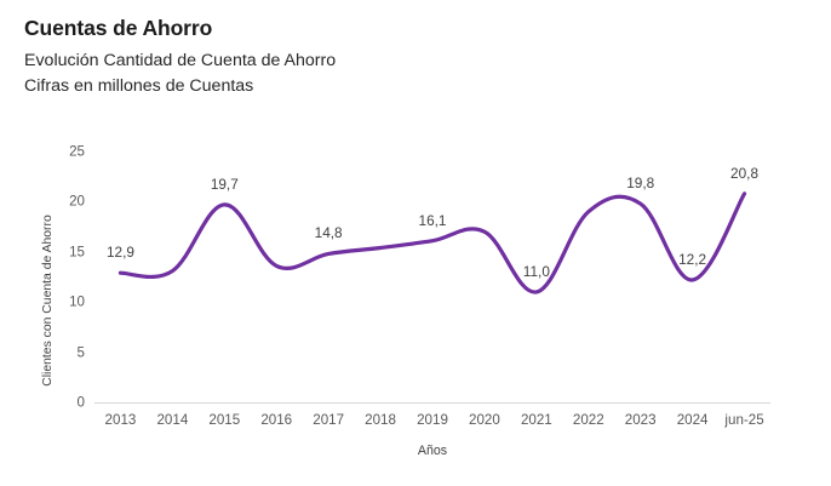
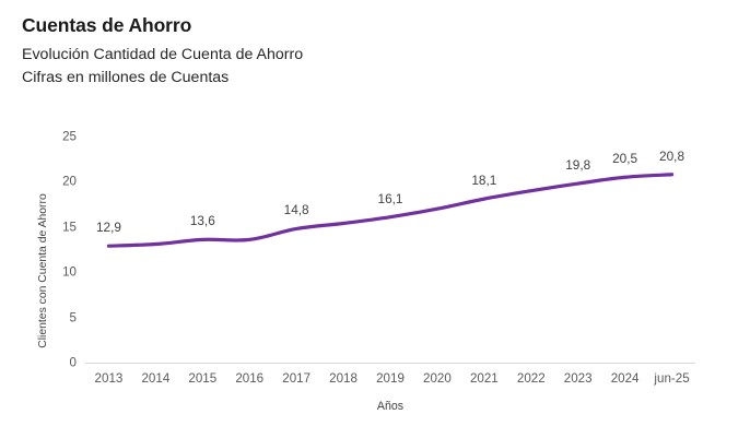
2015: 19,7 -> 13,6
2021: 11,0 -> 18,1
2024: 12,2 -> 20,5
